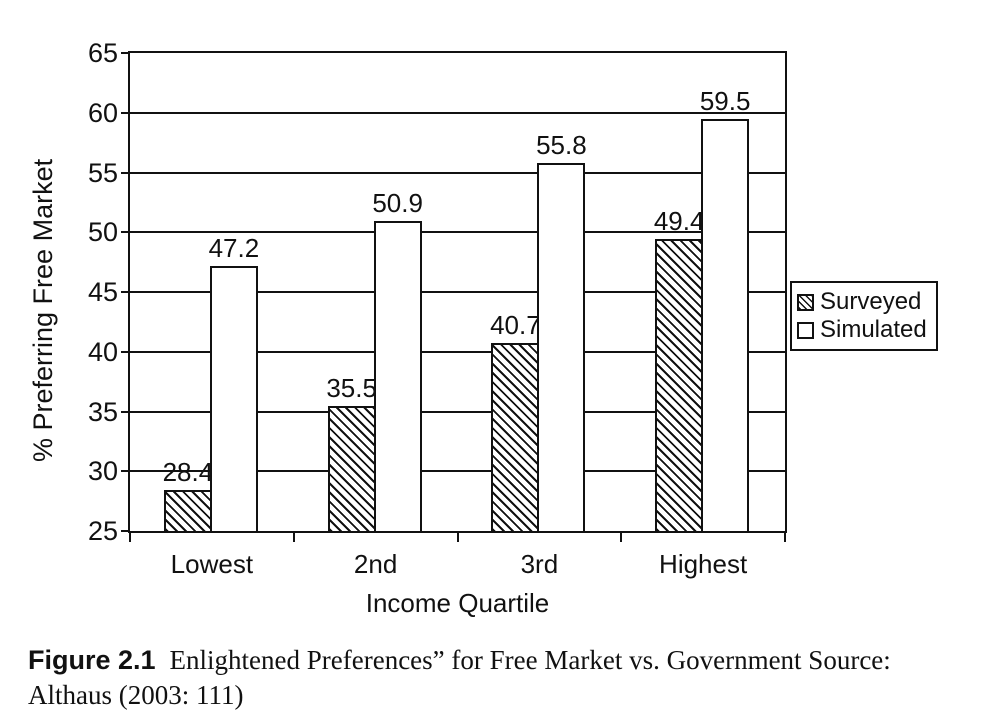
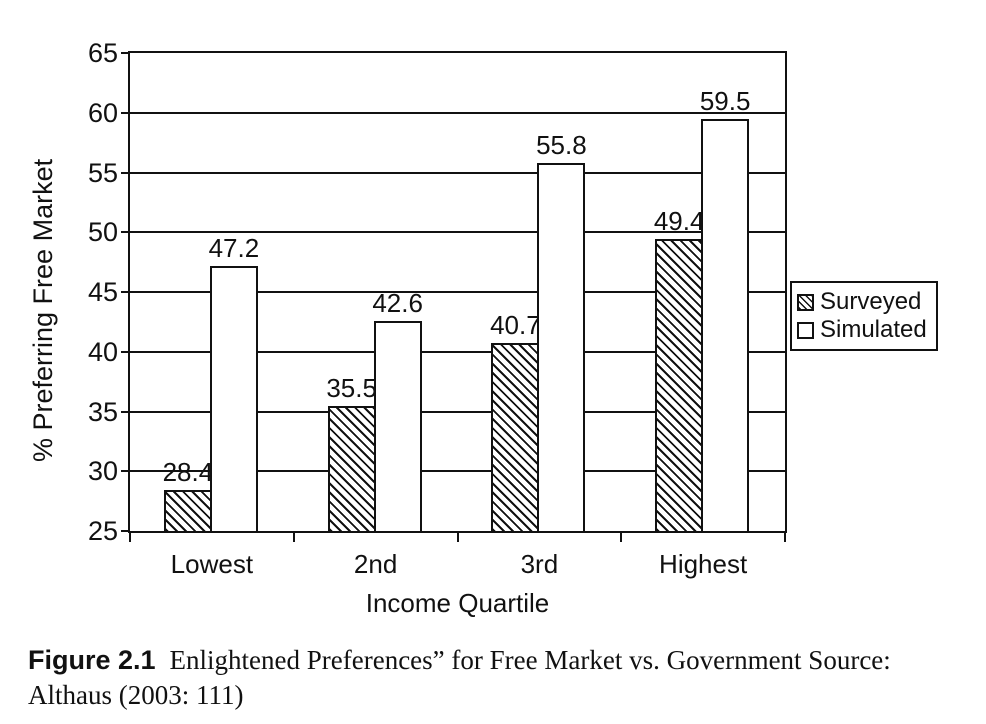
Simulated/2nd: 50.9 -> 42.6
